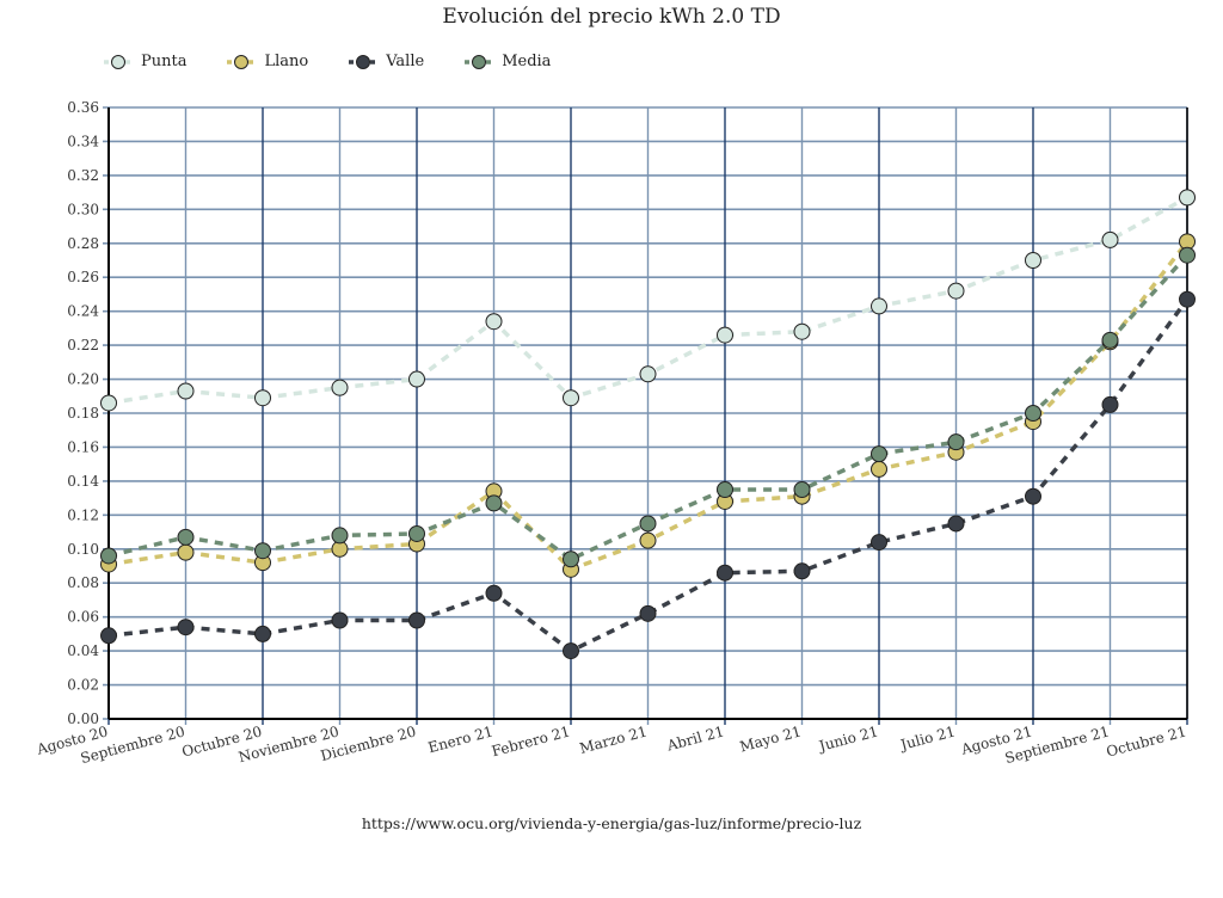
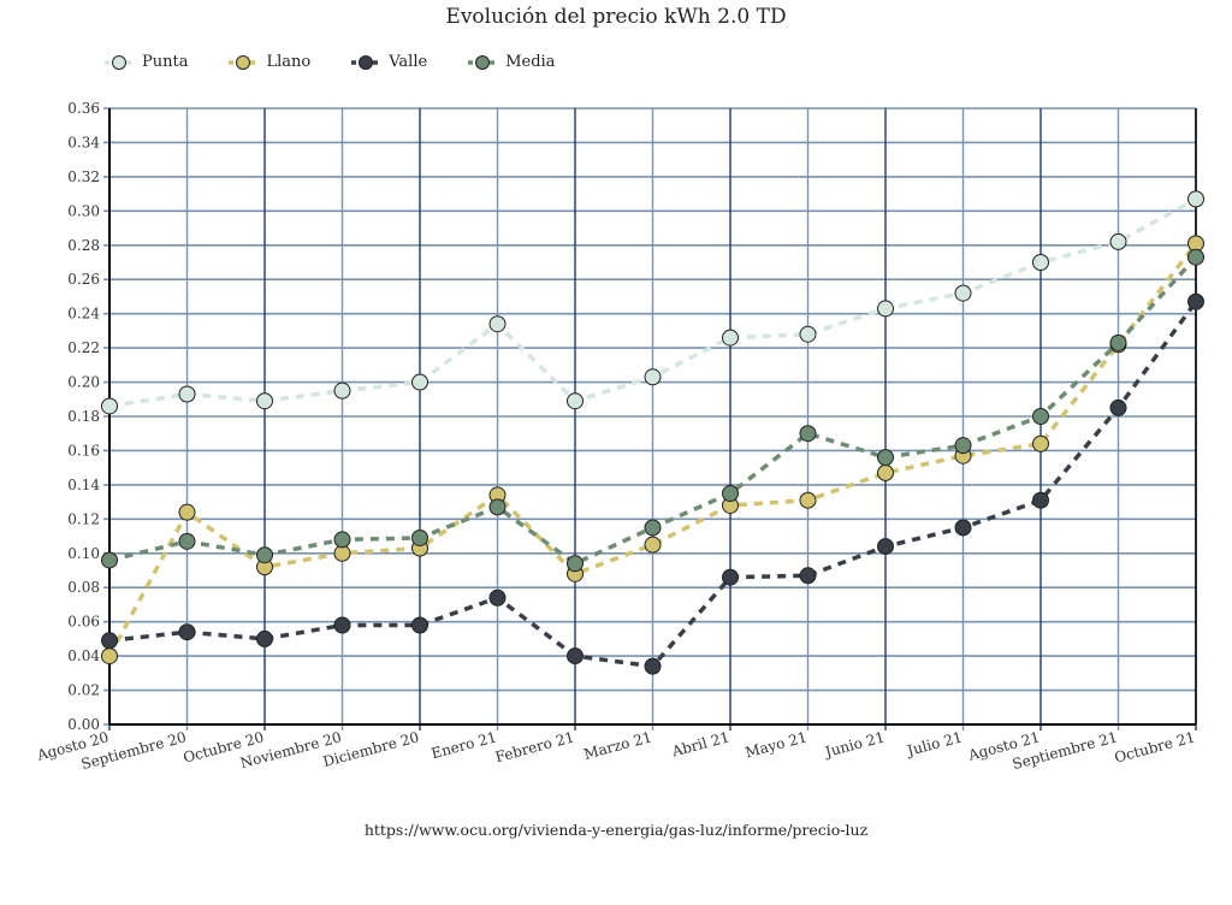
Llano/Agosto 20: 0.091 -> 0.040
Llano/Septiembre 20: 0.098 -> 0.124
Valle/Marzo 21: 0.062 -> 0.034
Media/Mayo 21: 0.135 -> 0.170
Llano/Agosto 21: 0.175 -> 0.164
